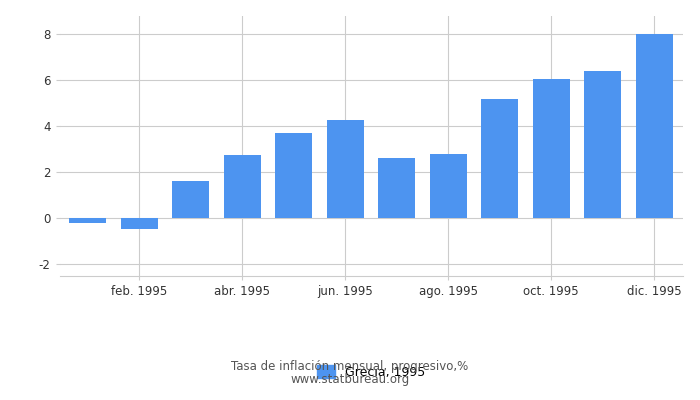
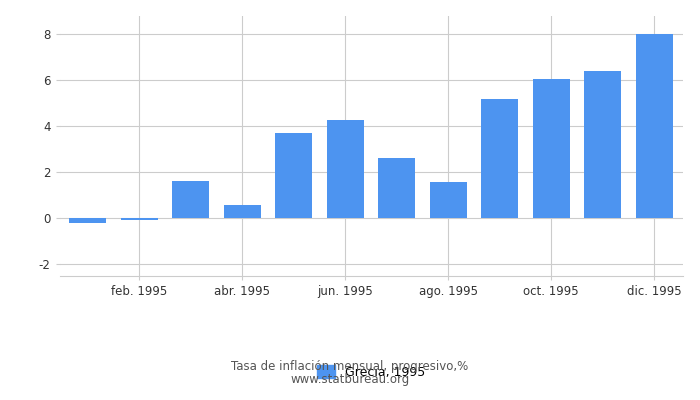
feb. 1995: -0.45 -> -0.05
abr. 1995: 2.75 -> 0.60
ago. 1995: 2.80 -> 1.60
